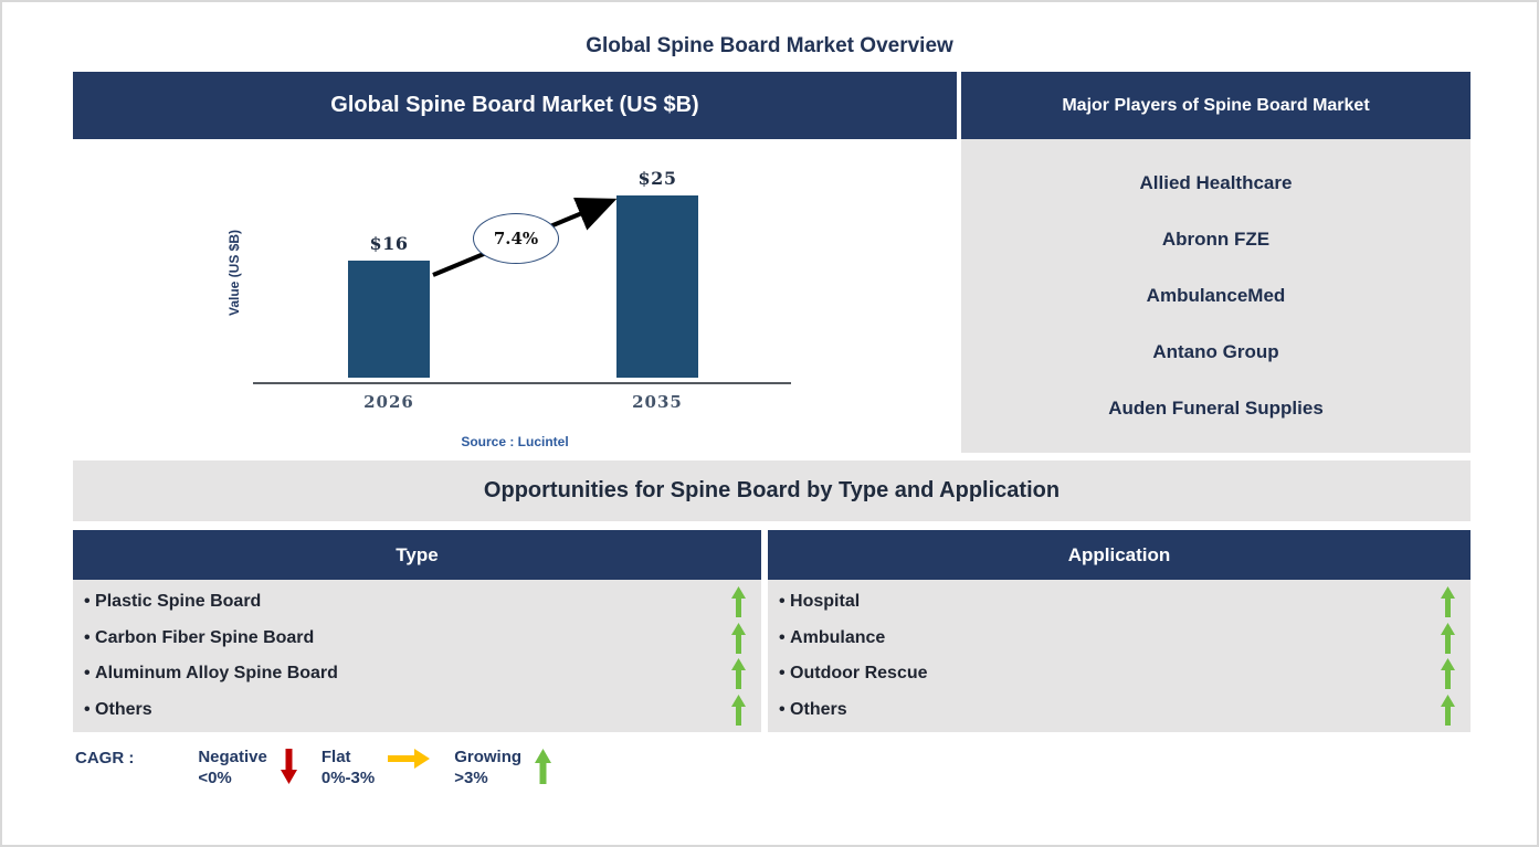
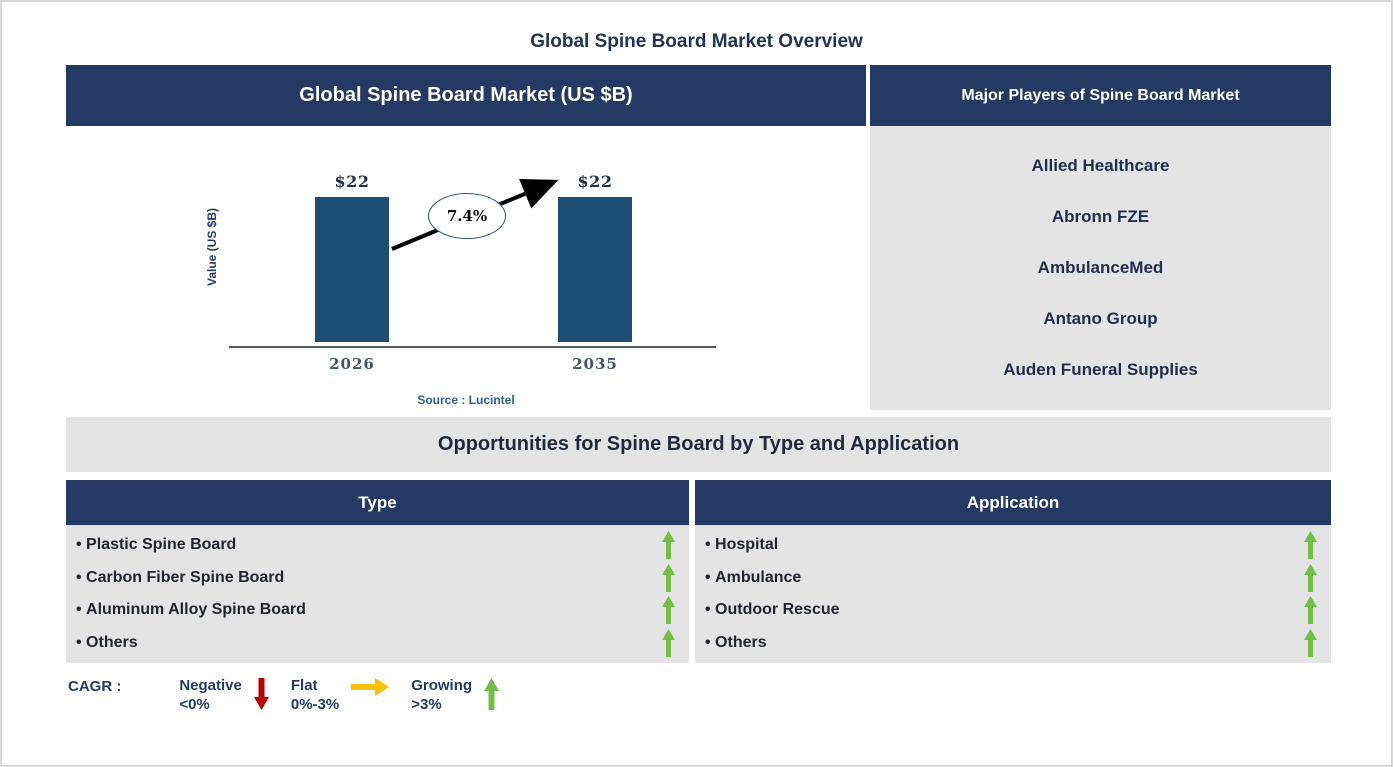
2026: $16 -> $22
2035: $25 -> $22
